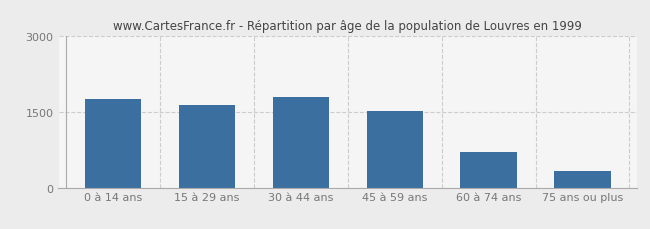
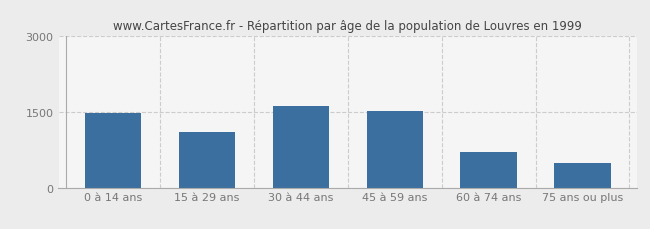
0 à 14 ans: 1750 -> 1480
15 à 29 ans: 1640 -> 1100
30 à 44 ans: 1800 -> 1620
75 ans ou plus: 320 -> 480
